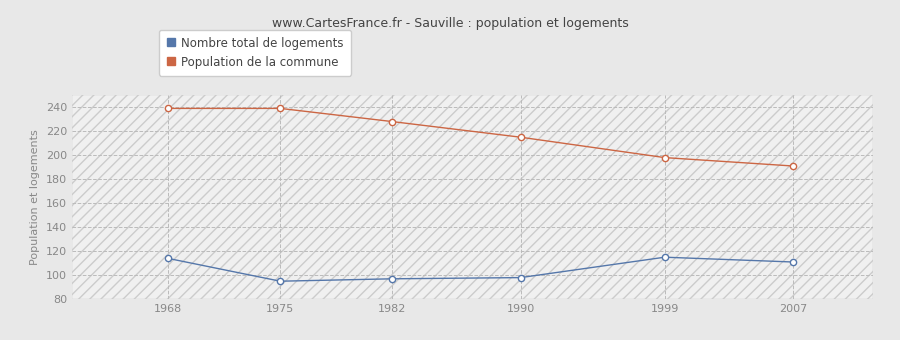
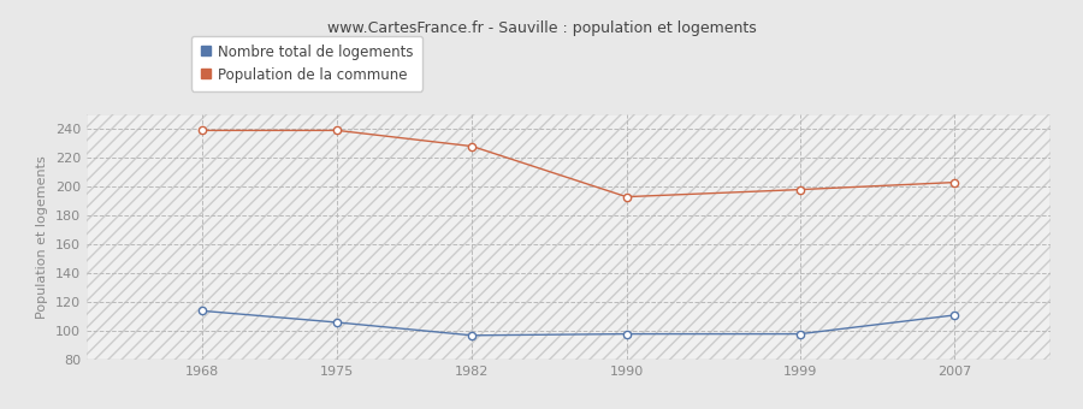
Nombre total de logements/1975: 95 -> 106
Population de la commune/1990: 215 -> 193
Nombre total de logements/1999: 115 -> 98
Population de la commune/2007: 191 -> 203
